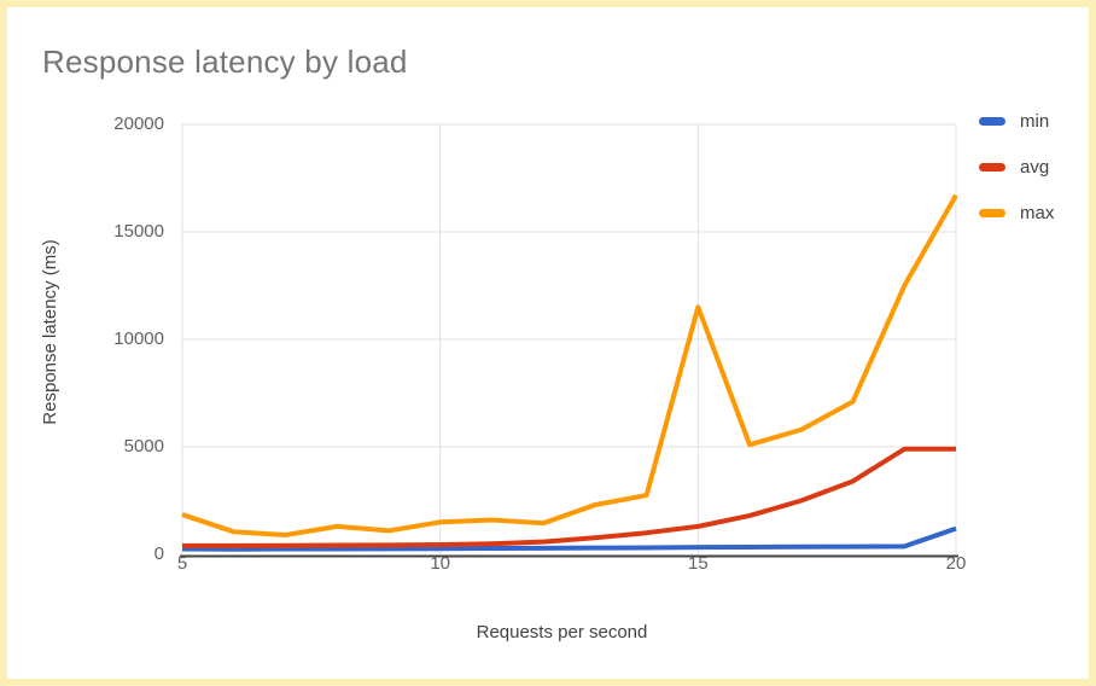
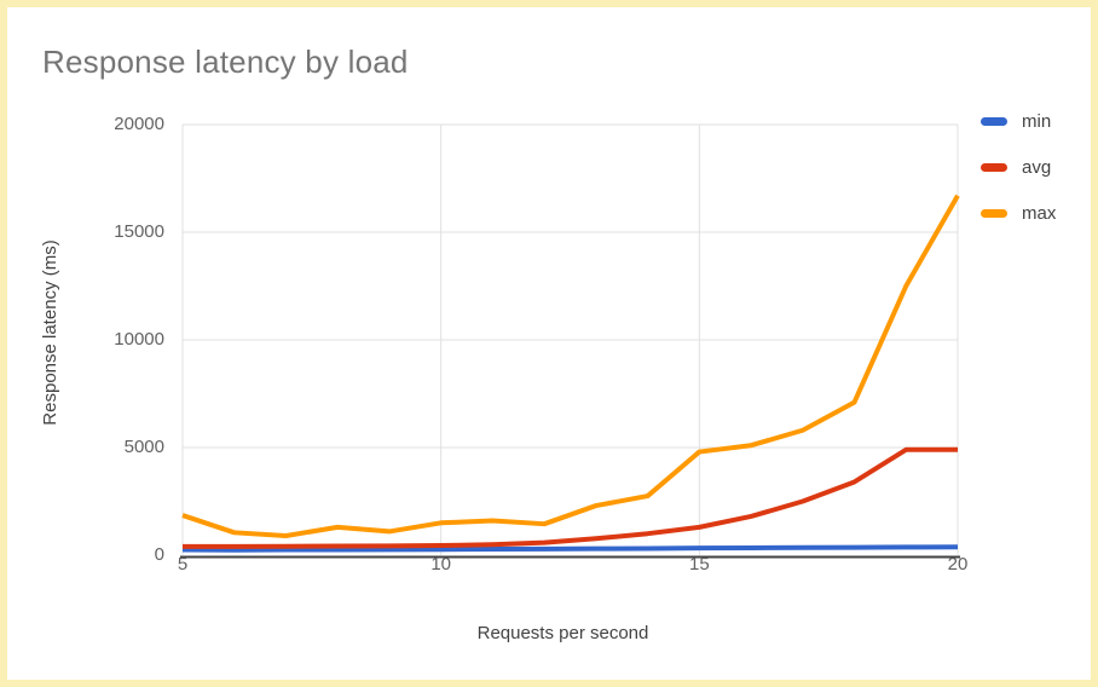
max/15: 11500 -> 4800
min/20: 1200 -> 400
